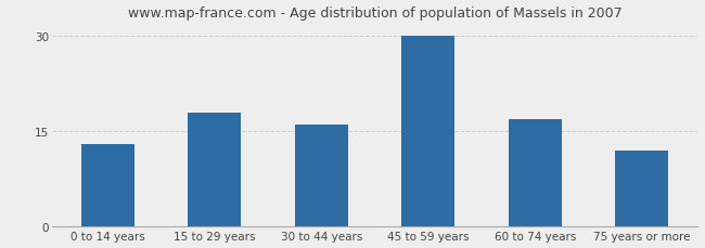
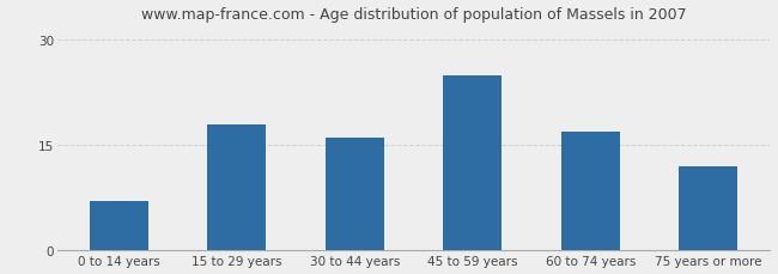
0 to 14 years: 13 -> 7
45 to 59 years: 30 -> 25
